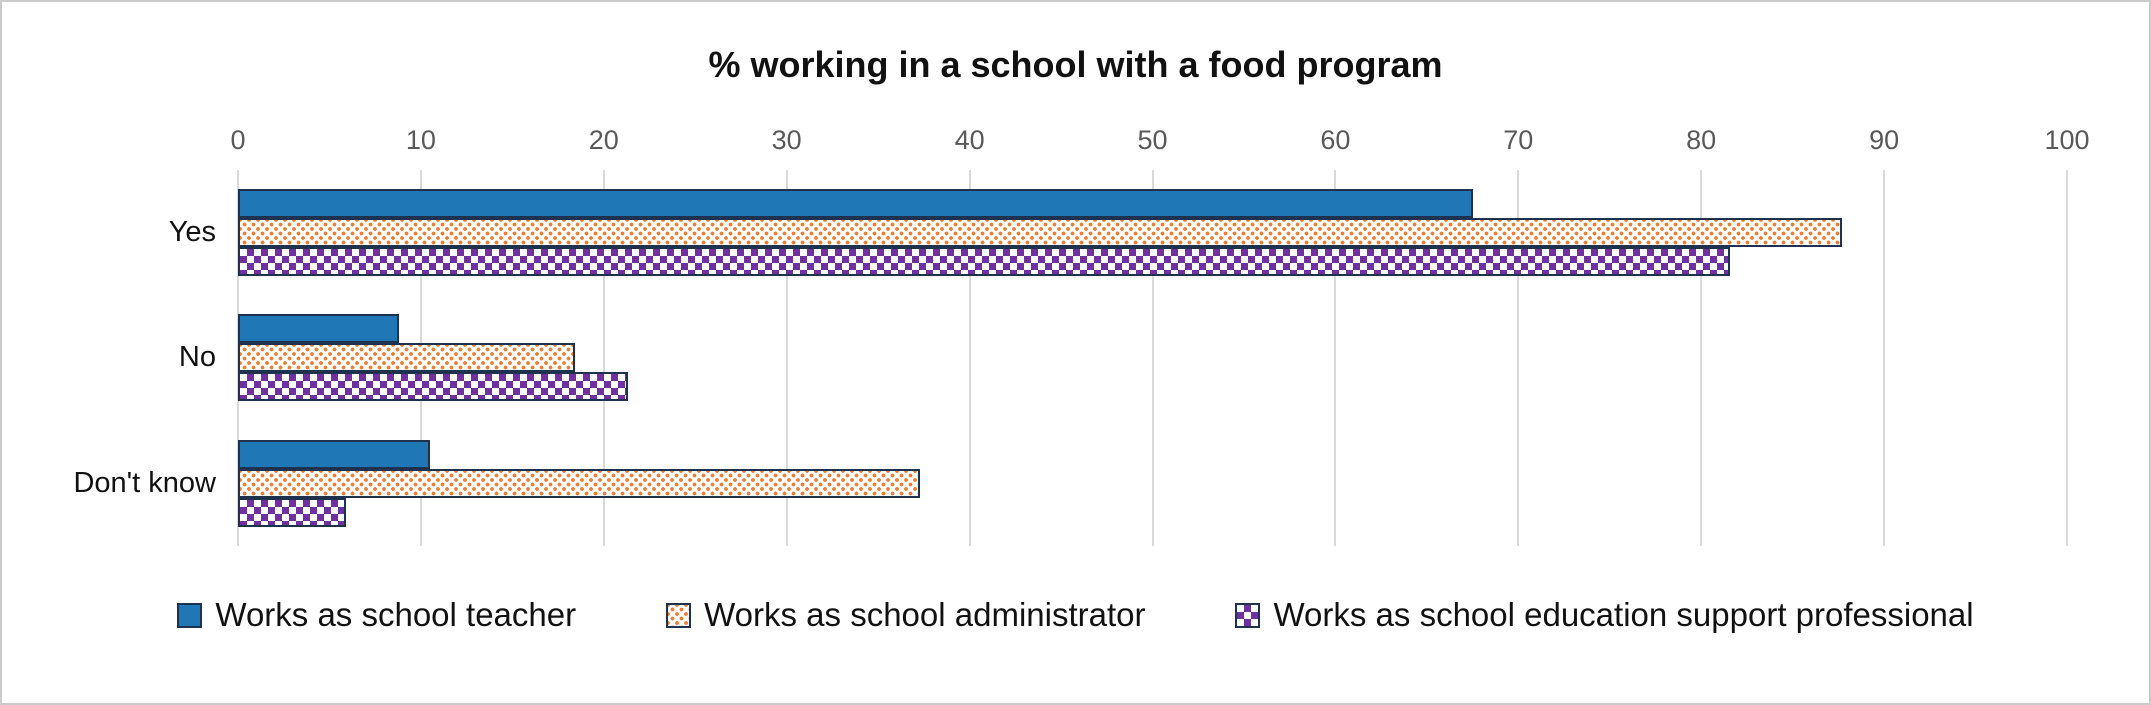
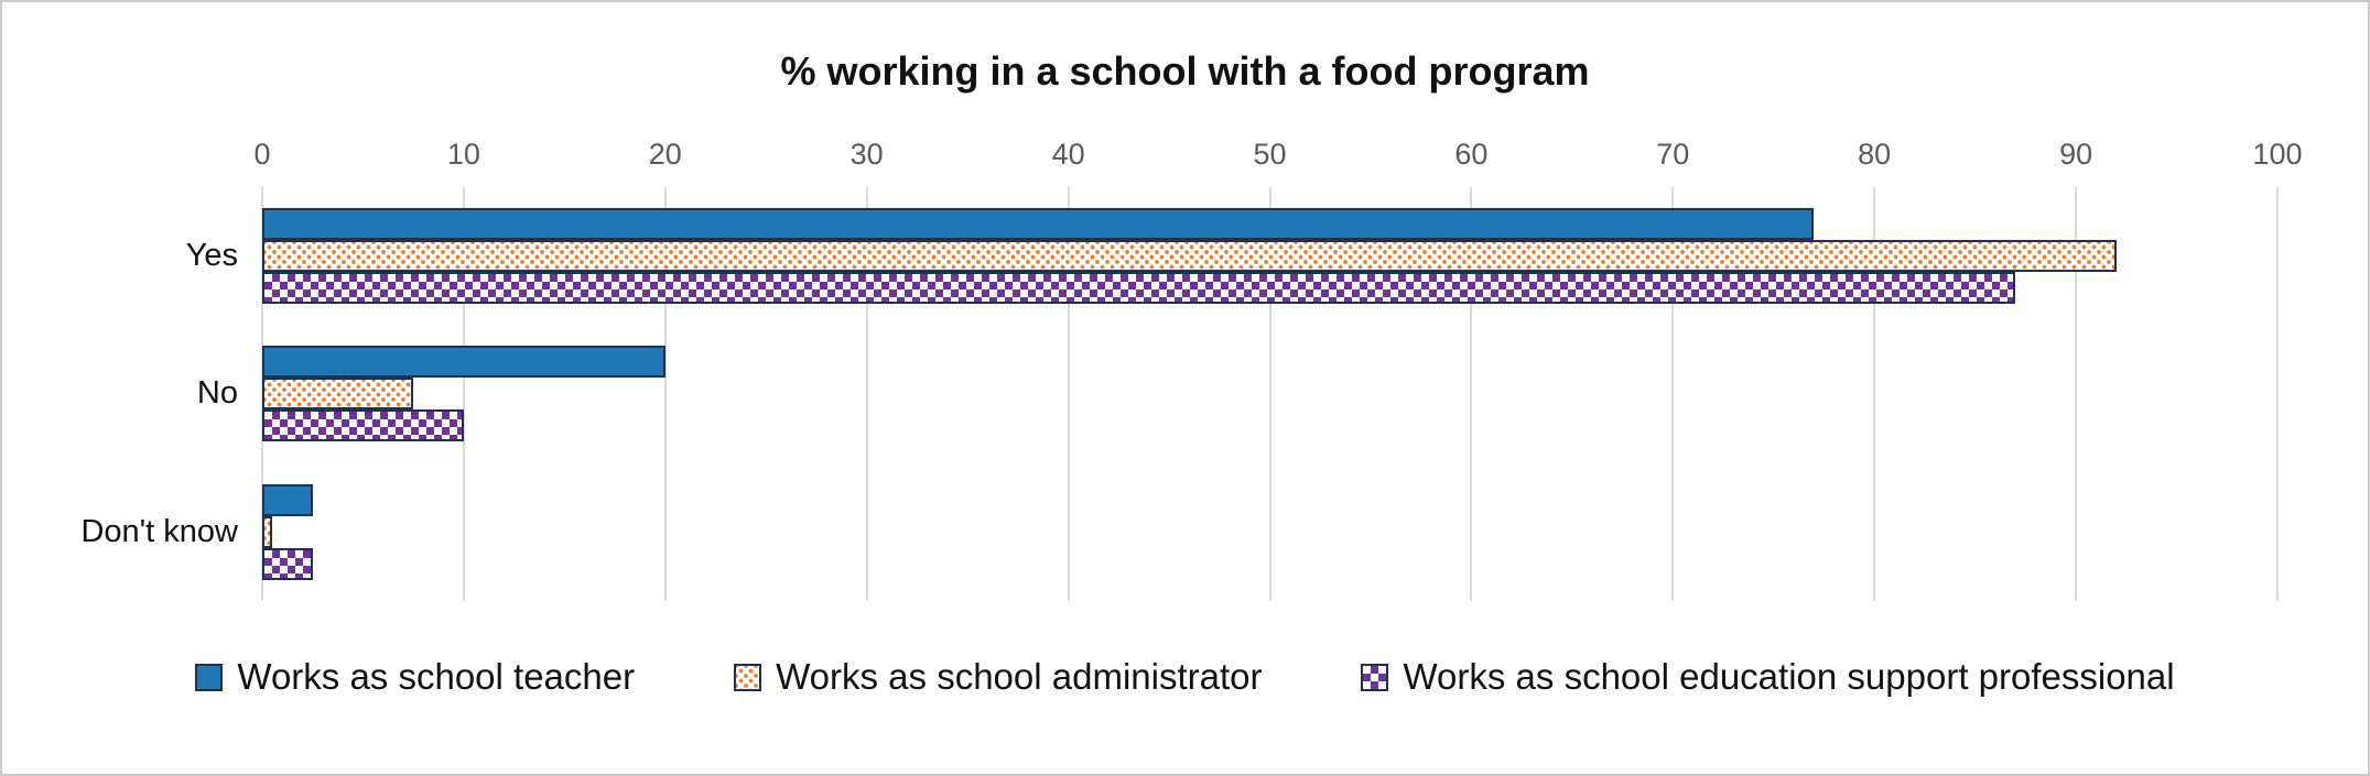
Works as school teacher/Yes: 67.5 -> 77.0
Works as school administrator/Yes: 87.7 -> 92.0
Works as school education support professional/Yes: 81.6 -> 87.0
Works as school teacher/No: 8.8 -> 20.0
Works as school administrator/No: 18.4 -> 7.5
Works as school education support professional/No: 21.3 -> 10.0
Works as school teacher/Don't know: 10.5 -> 2.5
Works as school administrator/Don't know: 37.3 -> 0.5
Works as school education support professional/Don't know: 5.9 -> 2.5
